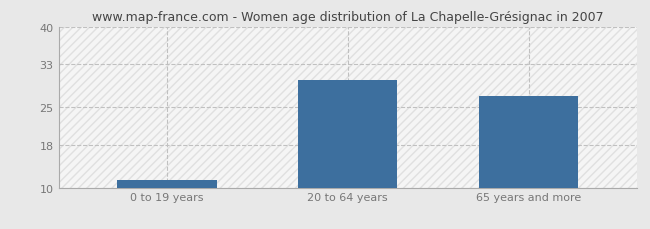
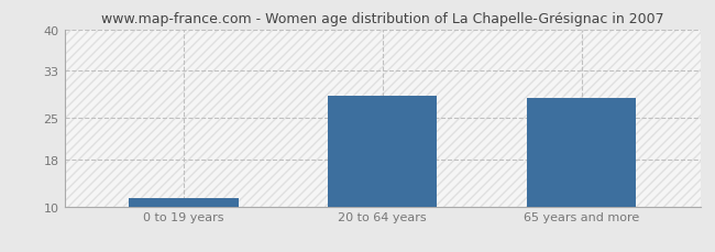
20 to 64 years: 30.0 -> 28.8
65 years and more: 27.0 -> 28.4
